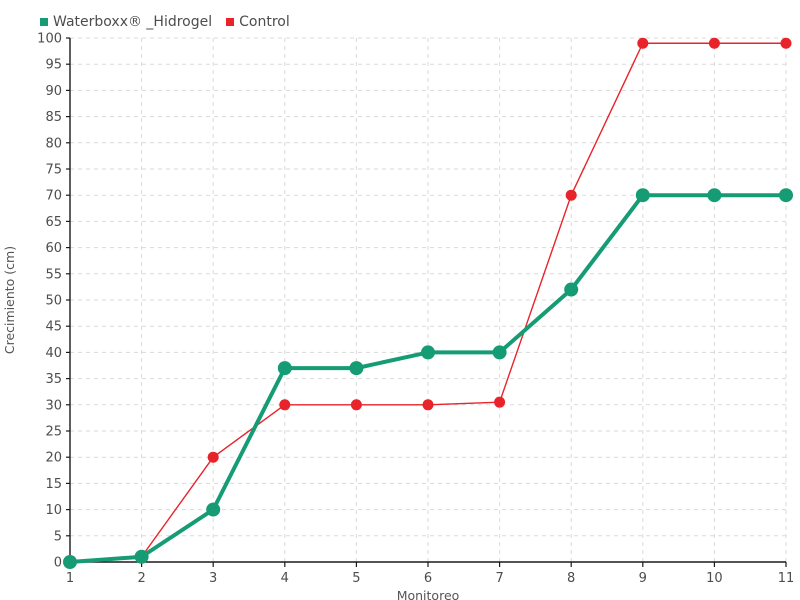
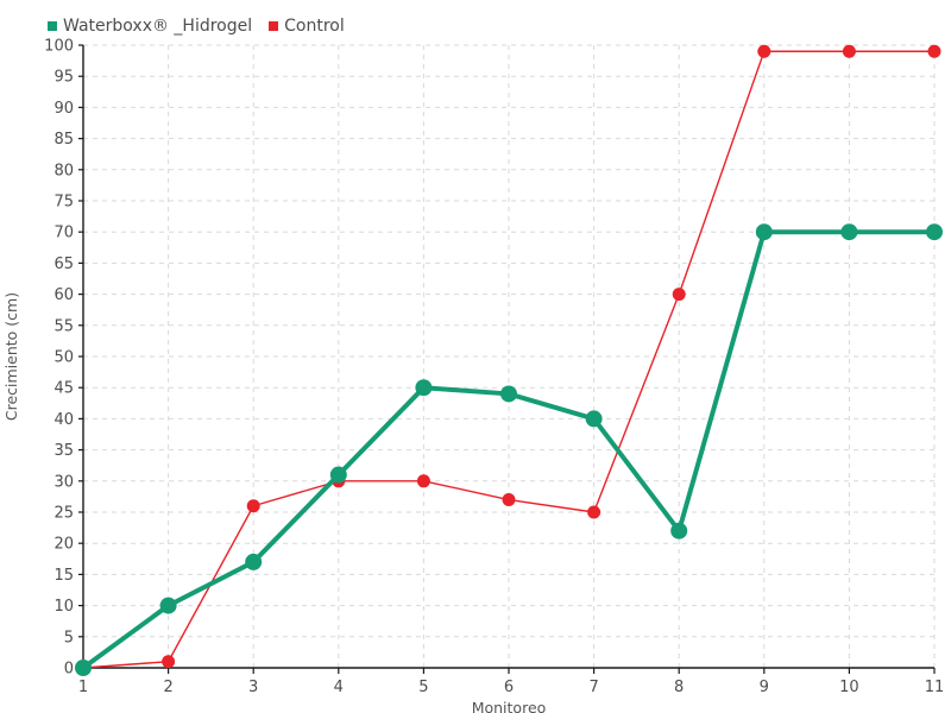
Waterboxx® _Hidrogel/2: 1 -> 10
Waterboxx® _Hidrogel/3: 10 -> 17
Control/3: 20 -> 26
Waterboxx® _Hidrogel/4: 37 -> 31
Waterboxx® _Hidrogel/5: 37 -> 45
Waterboxx® _Hidrogel/6: 40 -> 44
Control/6: 30 -> 27
Control/7: 30 -> 25
Waterboxx® _Hidrogel/8: 52 -> 22
Control/8: 70 -> 60
